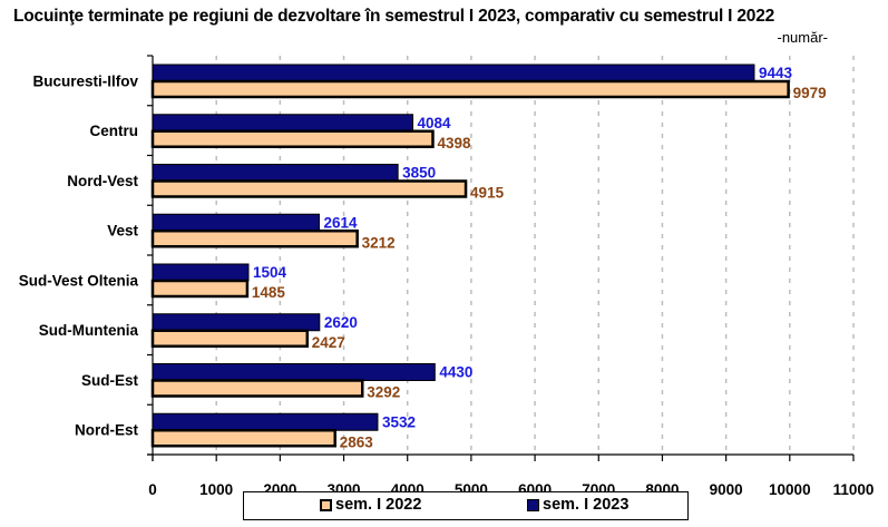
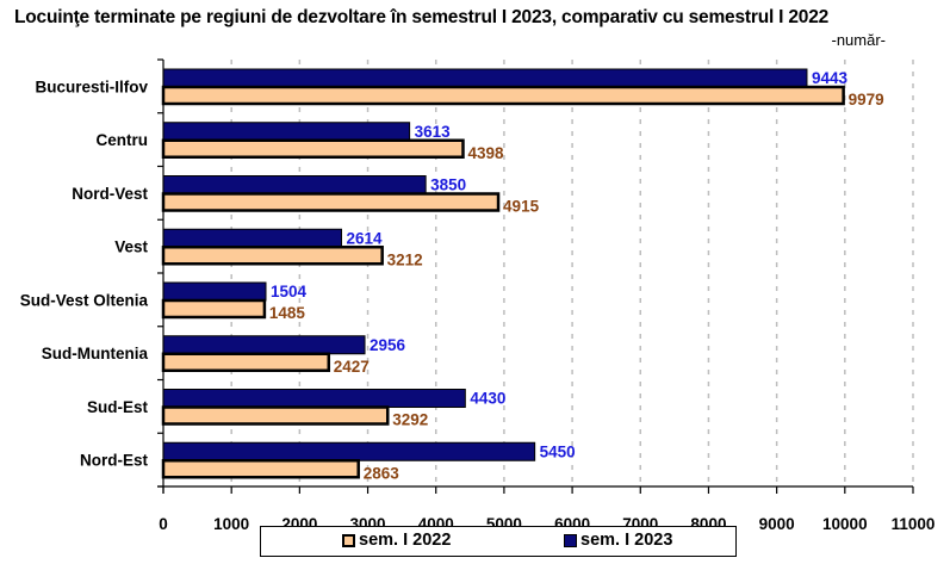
sem. I 2023/Centru: 4084 -> 3613
sem. I 2023/Sud-Muntenia: 2620 -> 2956
sem. I 2023/Nord-Est: 3532 -> 5450
